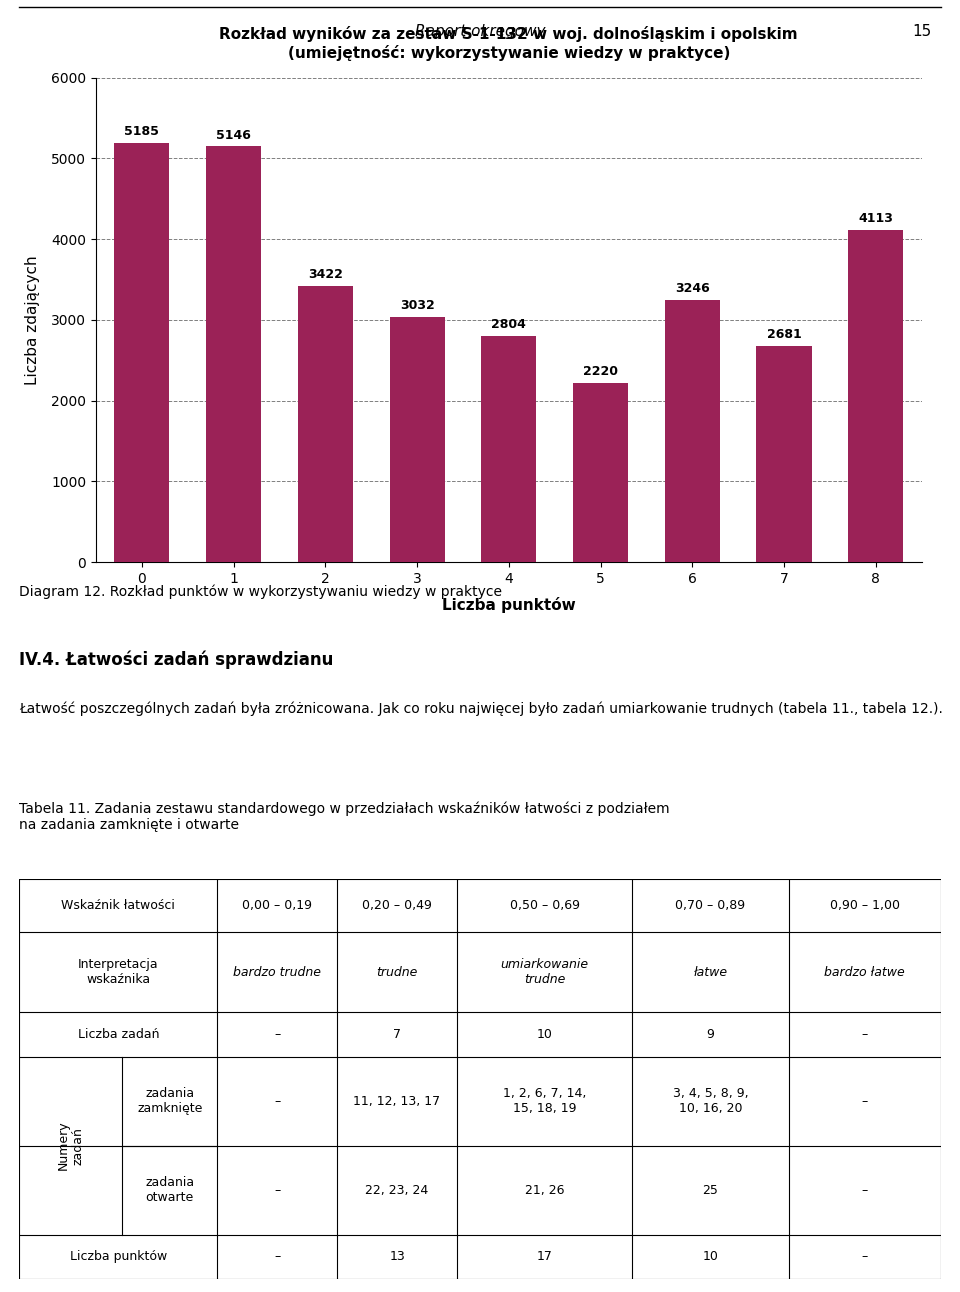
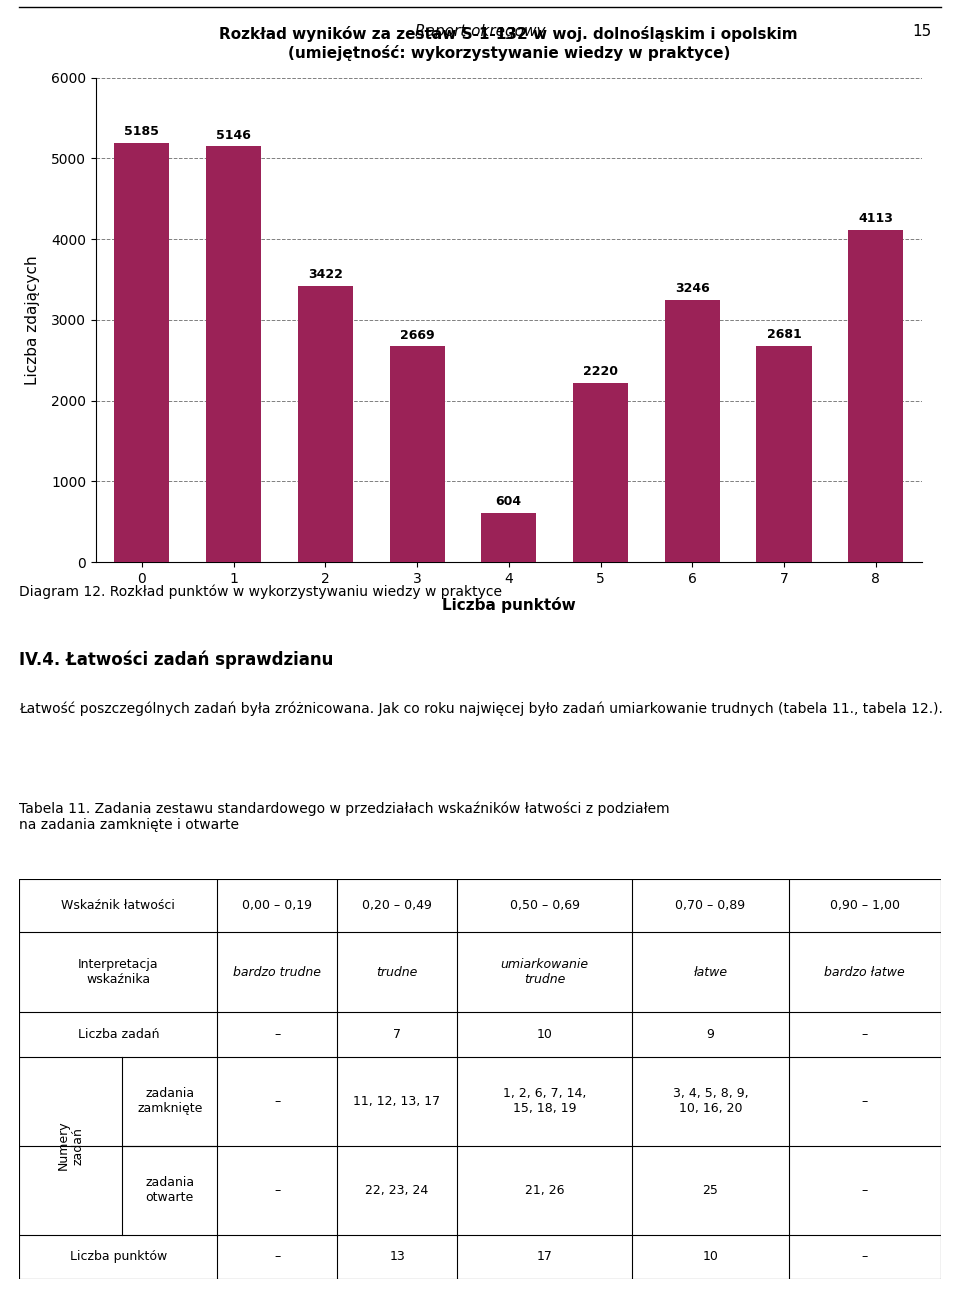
3: 3032 -> 2669
4: 2804 -> 604
